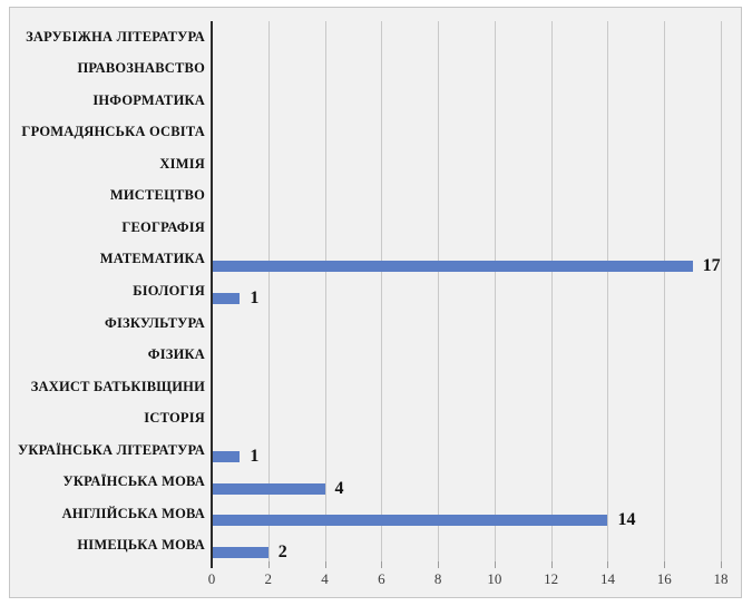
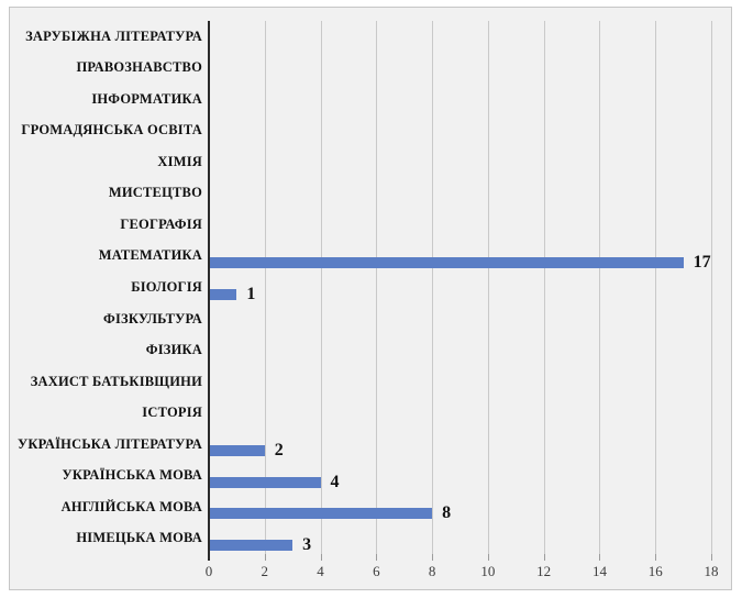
УКРАЇНСЬКА ЛІТЕРАТУРА: 1 -> 2
АНГЛІЙСЬКА МОВА: 14 -> 8
НІМЕЦЬКА МОВА: 2 -> 3
